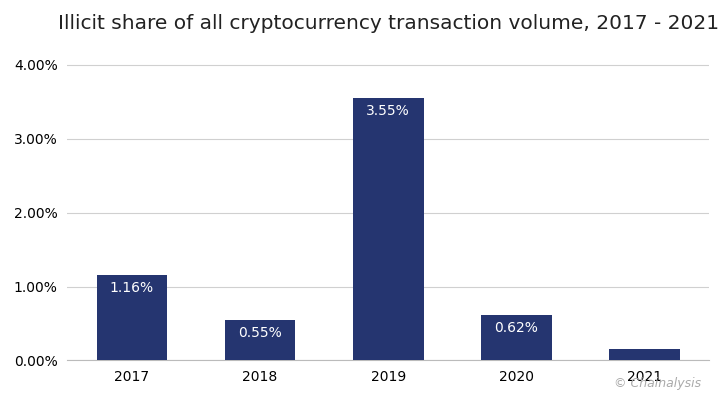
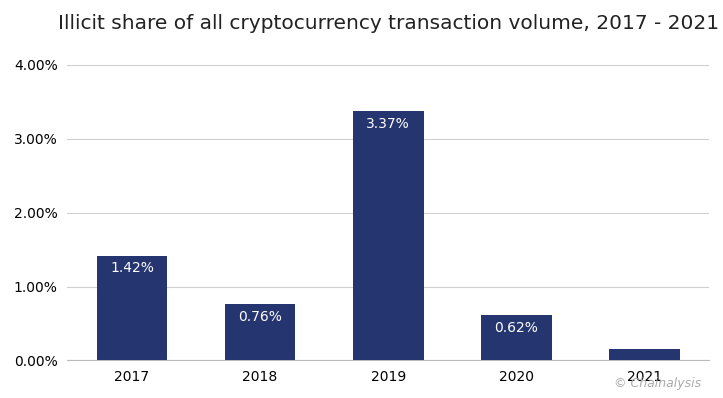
2017: 1.16% -> 1.42%
2018: 0.55% -> 0.76%
2019: 3.55% -> 3.37%
